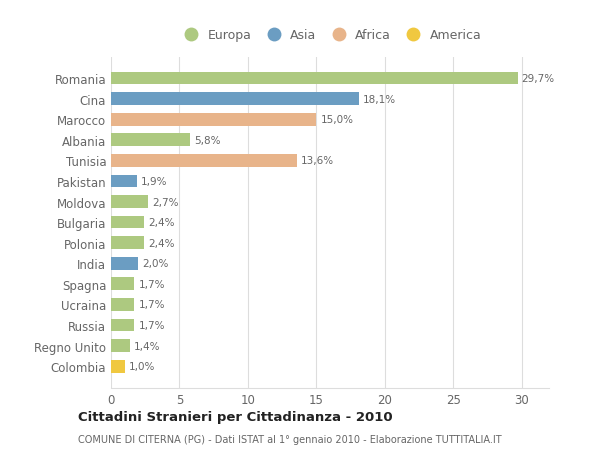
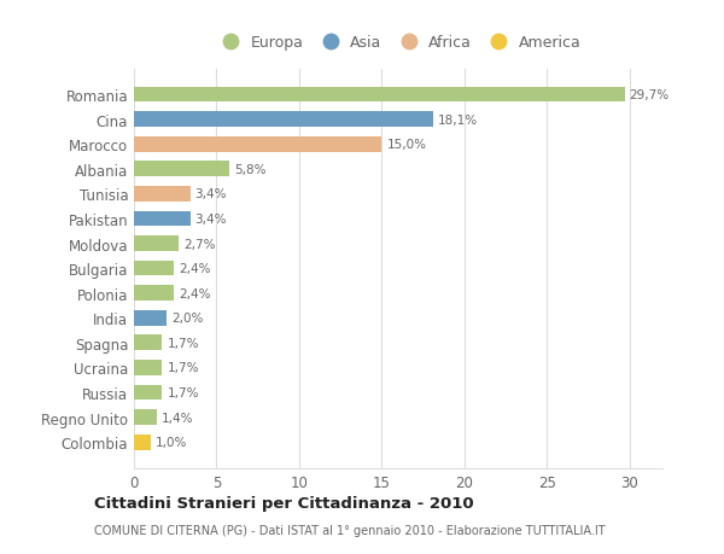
Tunisia: 13,6% -> 3,4%
Pakistan: 1,9% -> 3,4%
